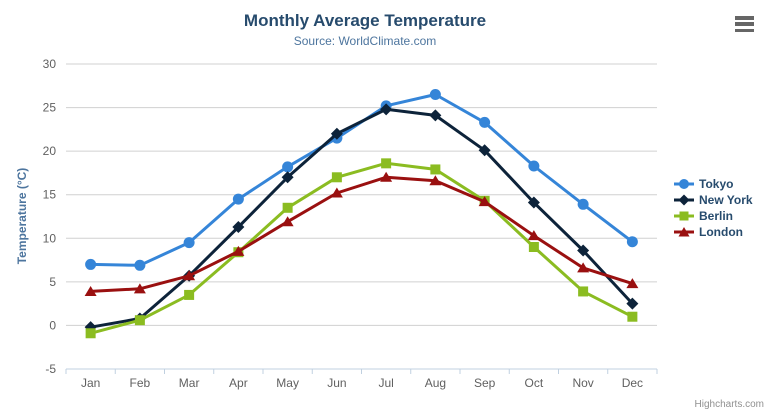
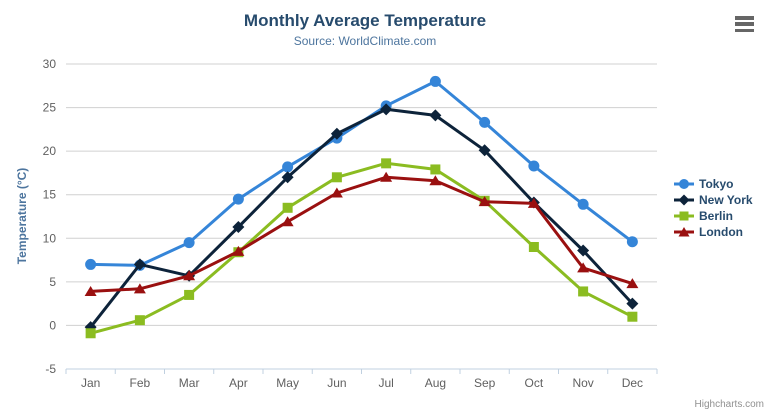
New York/Feb: 1 -> 7
Tokyo/Aug: 26 -> 28
London/Oct: 10 -> 14
